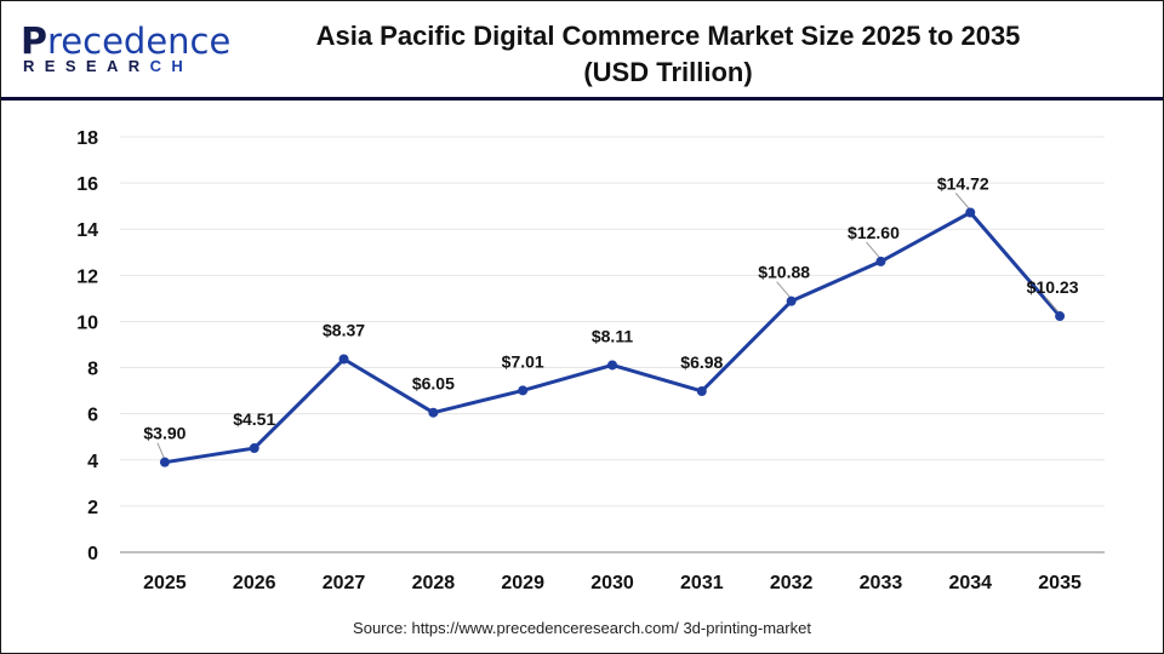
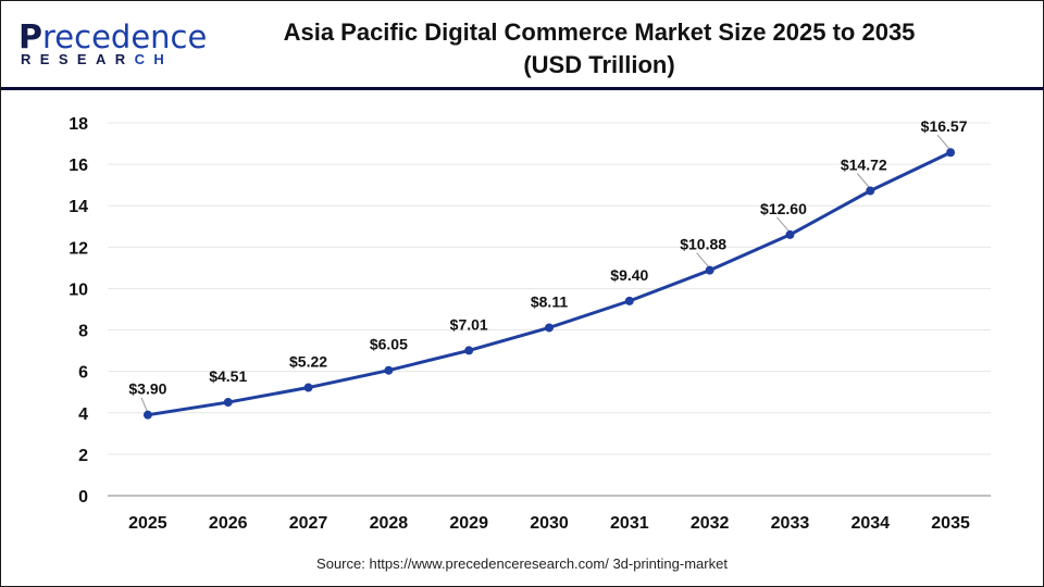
2027: $8.37 -> $5.22
2031: $6.98 -> $9.40
2035: $10.23 -> $16.57
